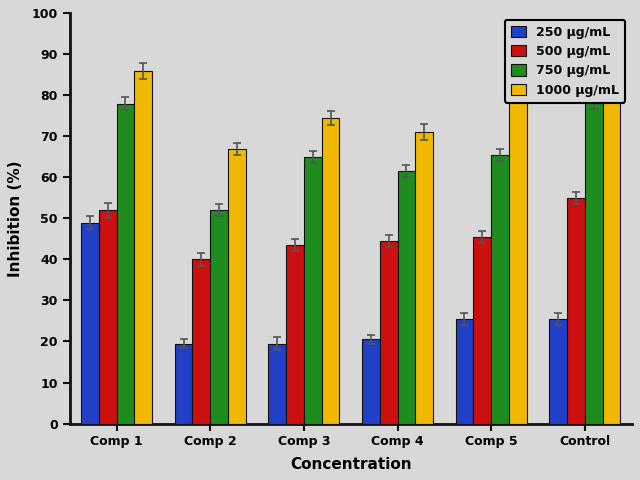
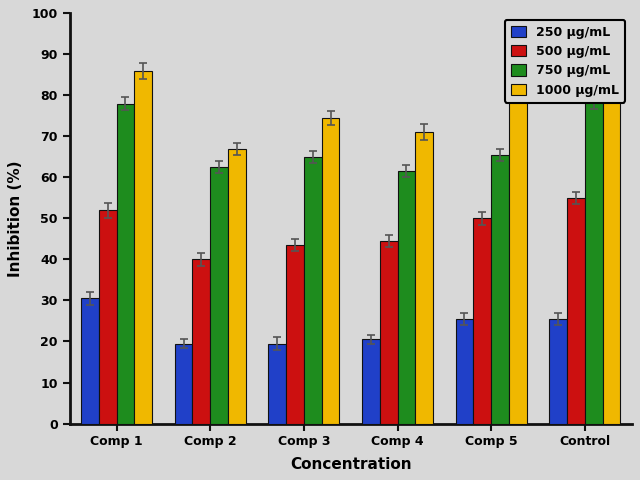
250 μg/mL/Comp 1: 49.0 -> 30.5
750 μg/mL/Comp 2: 52.0 -> 62.5
500 μg/mL/Comp 5: 45.5 -> 50.0
